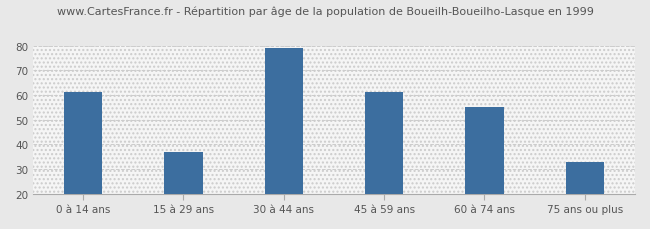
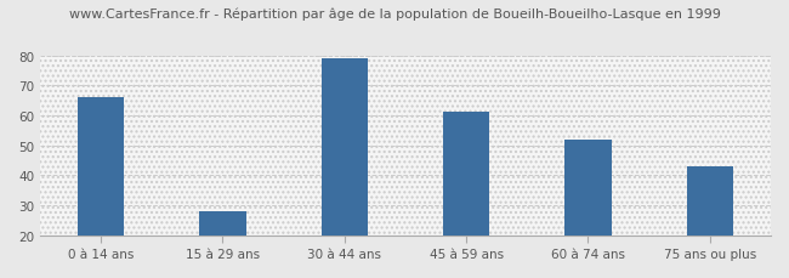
0 à 14 ans: 61 -> 66
15 à 29 ans: 37 -> 28
60 à 74 ans: 55 -> 52
75 ans ou plus: 33 -> 43
